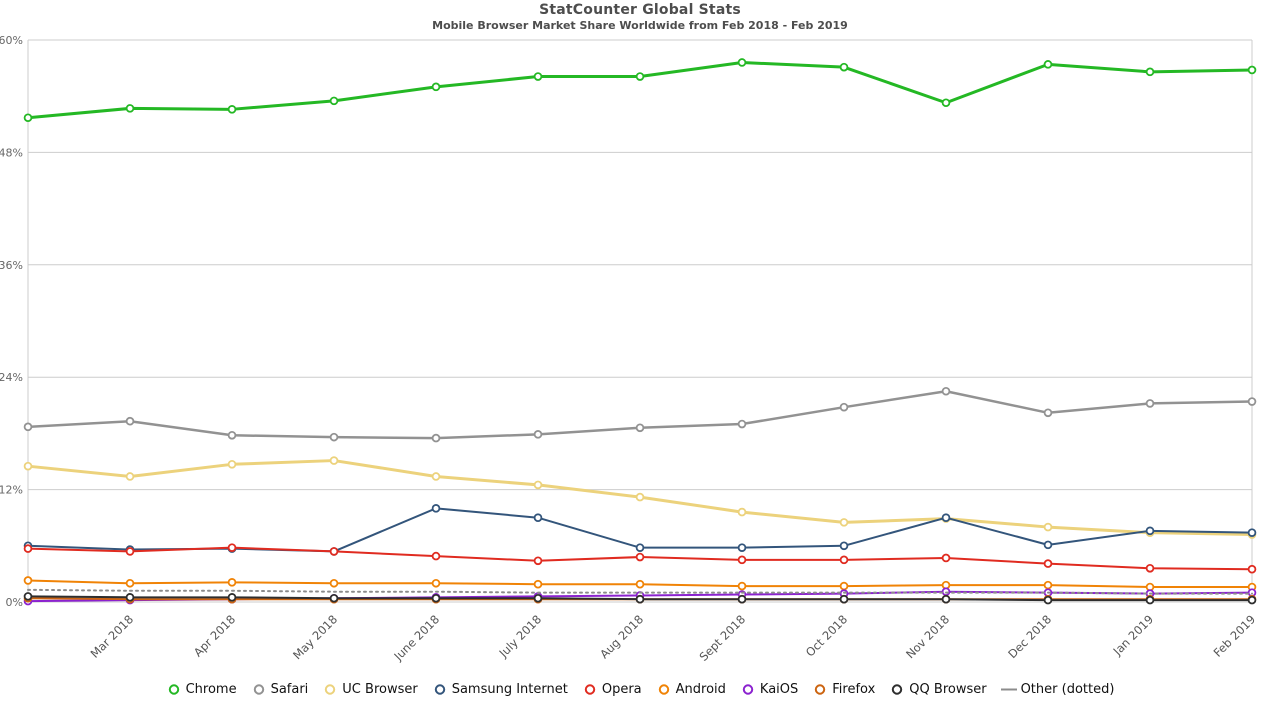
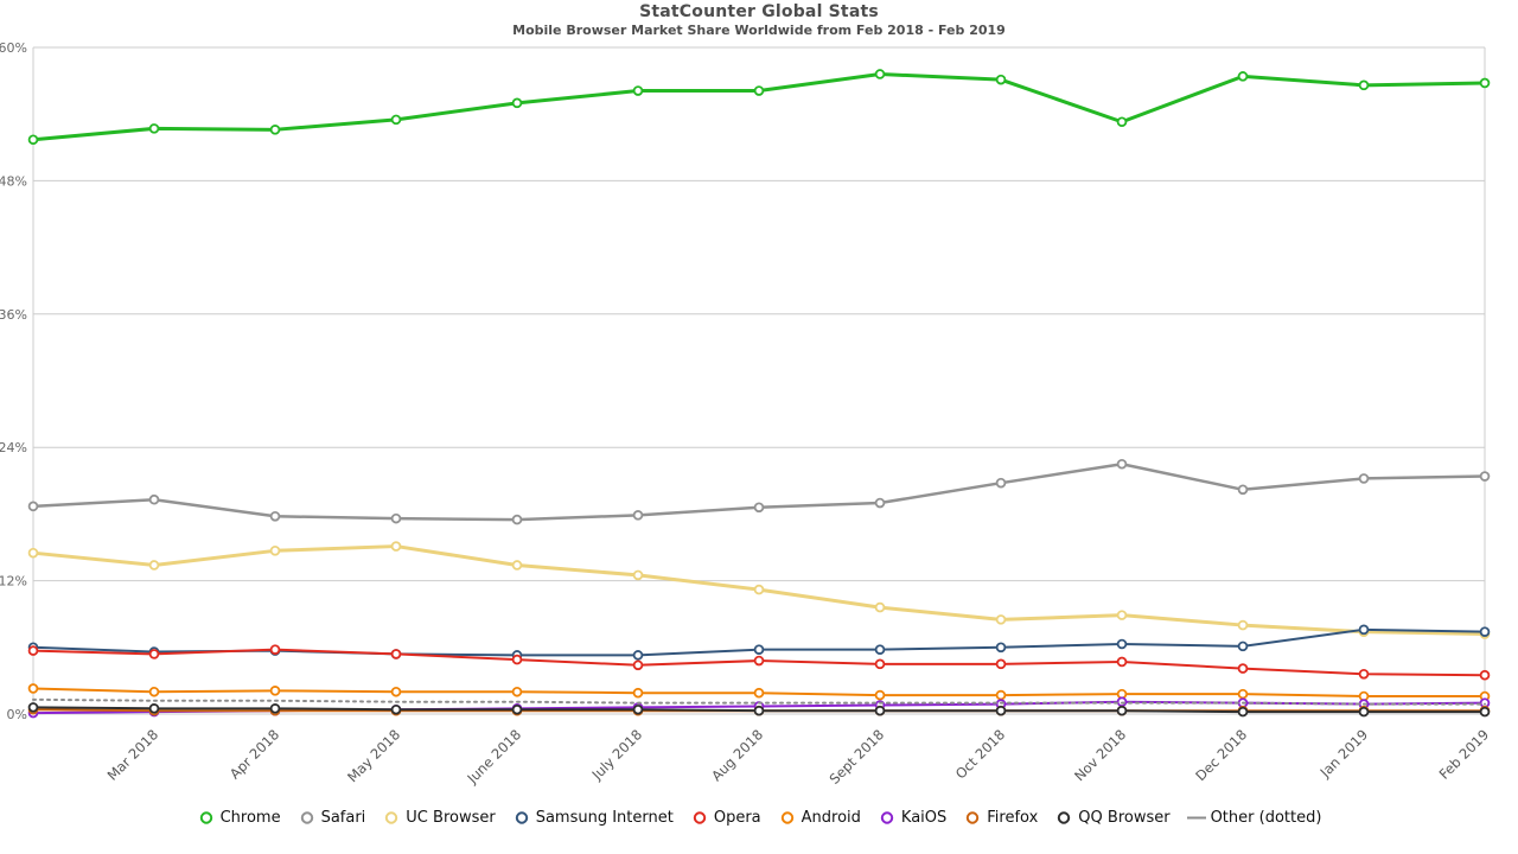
Samsung Internet/June 2018: 10% -> 5%
Samsung Internet/July 2018: 9% -> 5%
Samsung Internet/Nov 2018: 9% -> 6%
